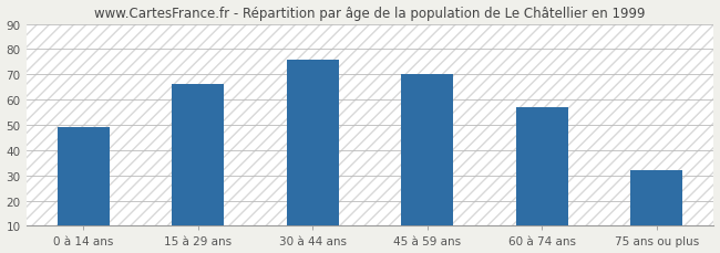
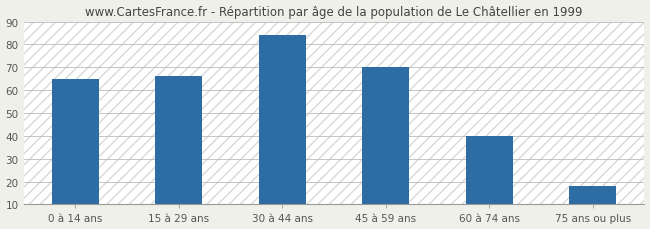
0 à 14 ans: 49 -> 65
30 à 44 ans: 76 -> 84
60 à 74 ans: 57 -> 40
75 ans ou plus: 32 -> 18
